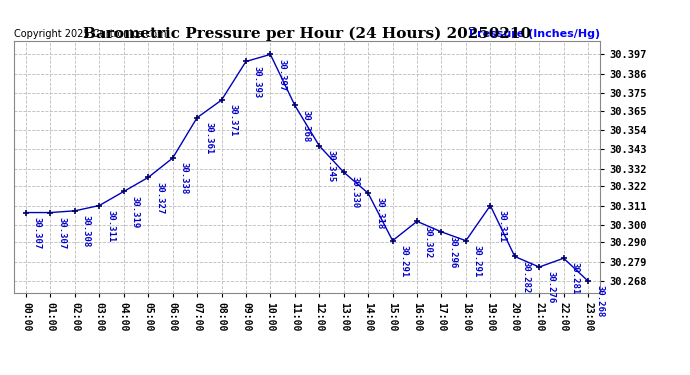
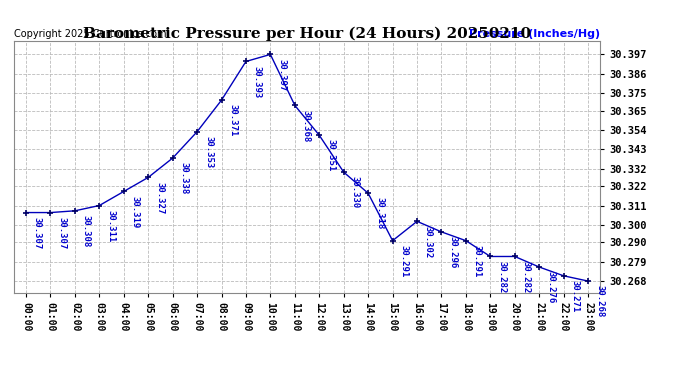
07:00: 30.361 -> 30.353
12:00: 30.345 -> 30.351
19:00: 30.311 -> 30.282
22:00: 30.281 -> 30.271
